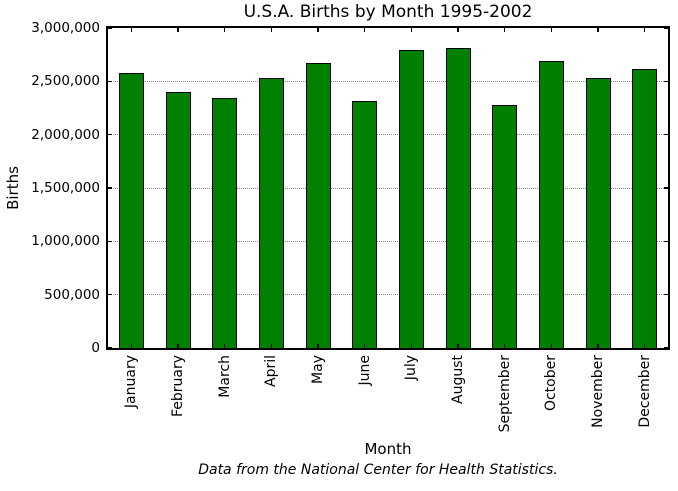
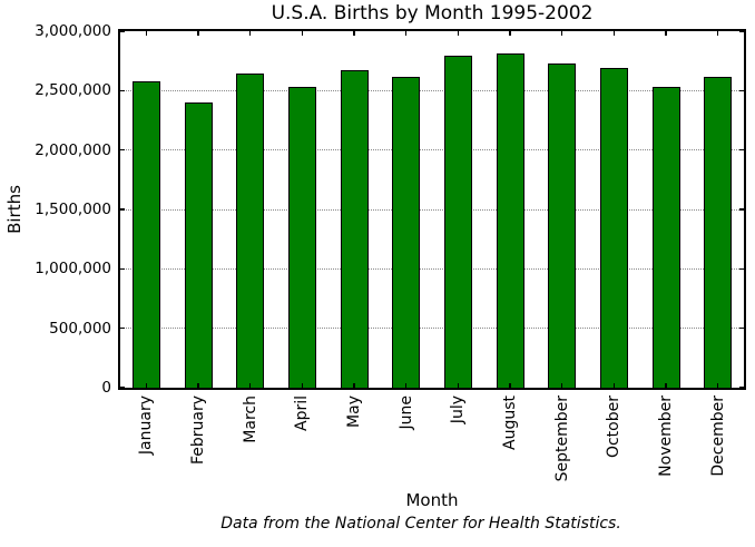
March: 2340000 -> 2640000
June: 2320000 -> 2620000
September: 2280000 -> 2730000
